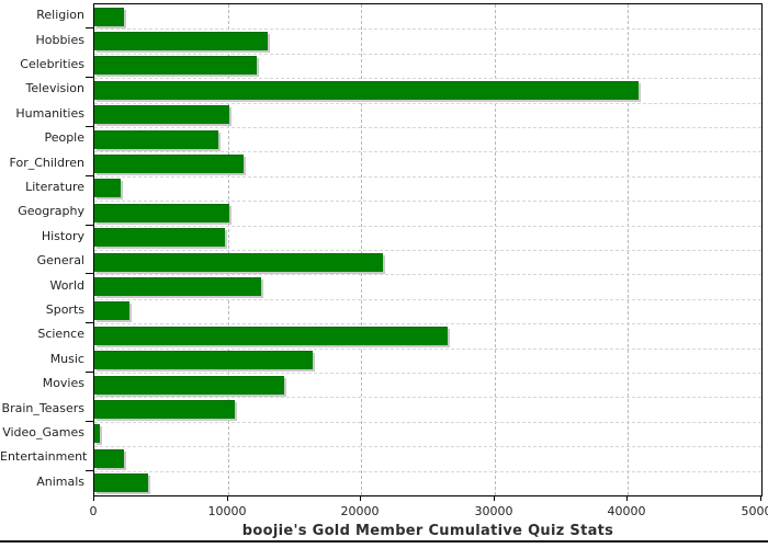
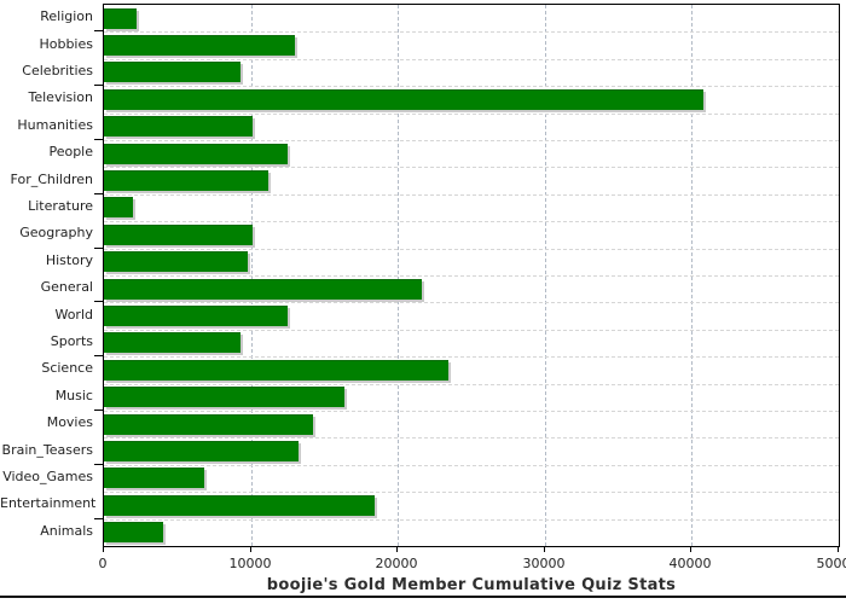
Celebrities: 12200 -> 9300
People: 9300 -> 12500
Sports: 2600 -> 9300
Science: 26500 -> 23400
Brain_Teasers: 10500 -> 13200
Video_Games: 400 -> 6800
Entertainment: 2200 -> 18400
